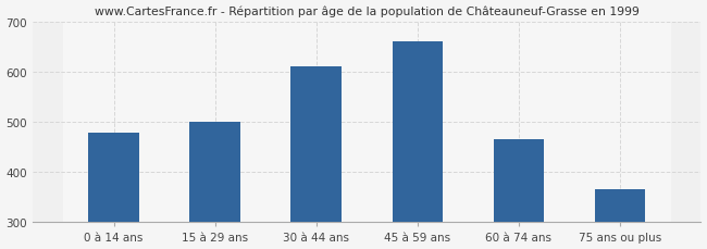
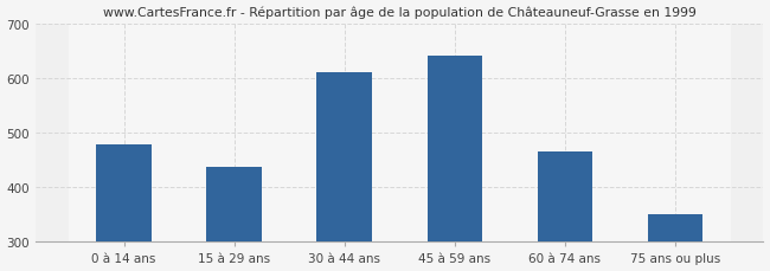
15 à 29 ans: 500 -> 438
45 à 59 ans: 660 -> 641
75 ans ou plus: 365 -> 350
